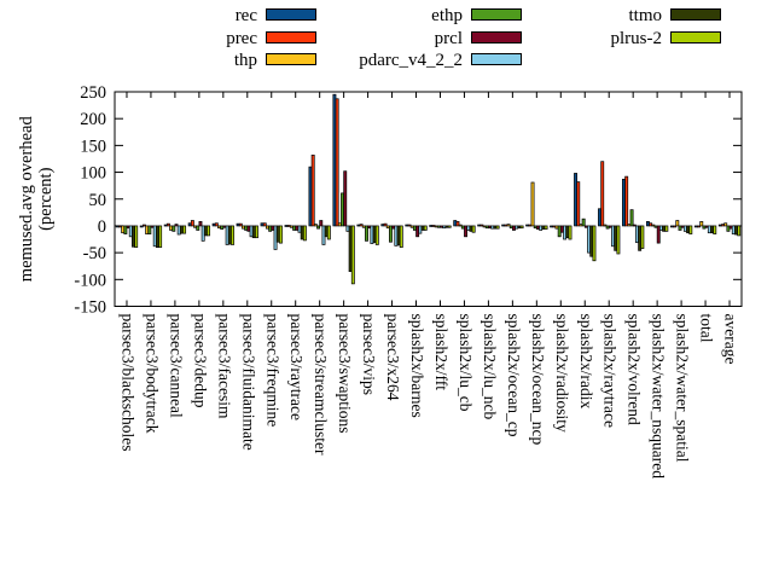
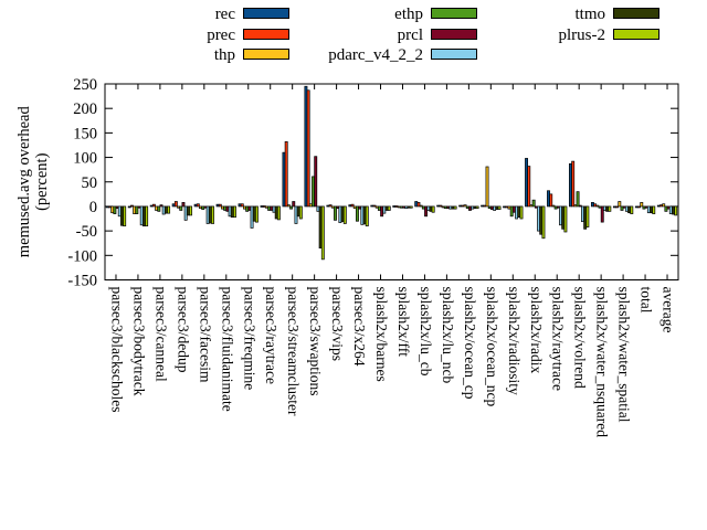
prec/splash2x/raytrace: 120 -> 20
